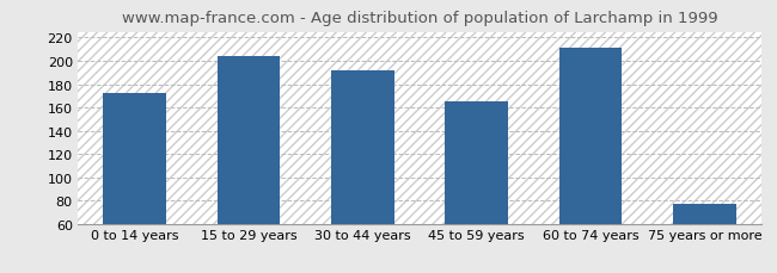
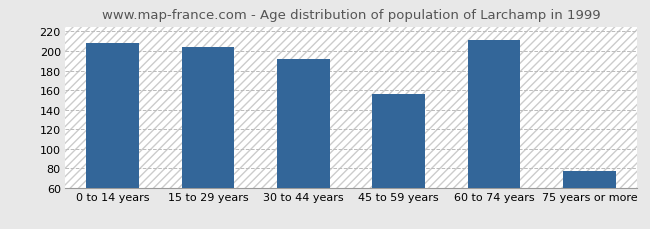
0 to 14 years: 172 -> 208
45 to 59 years: 165 -> 156
